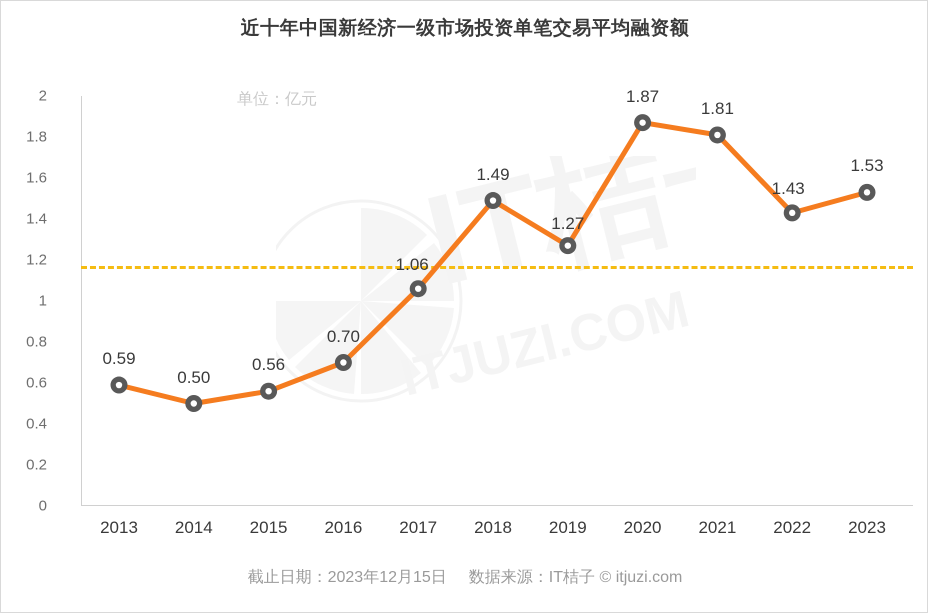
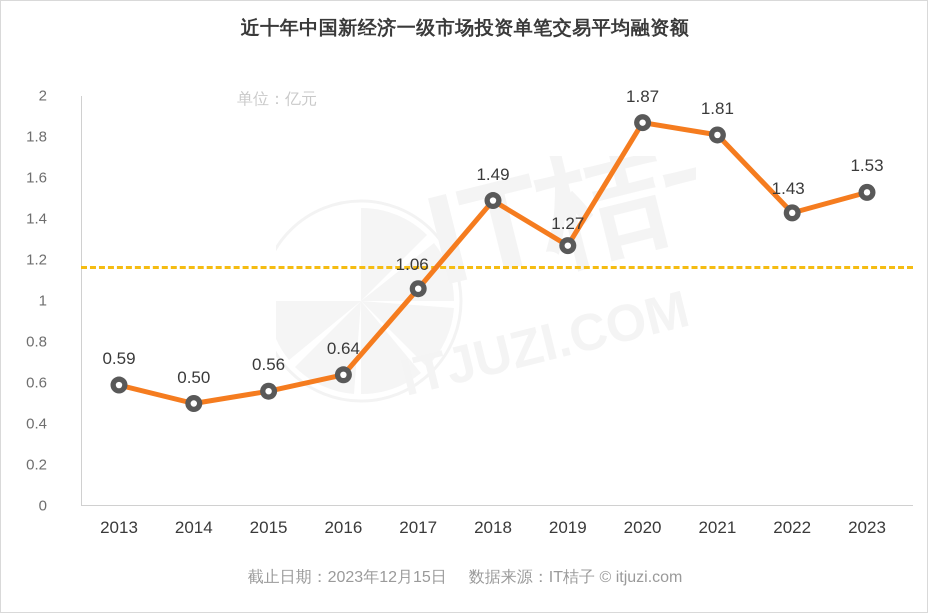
2016: 0.70 -> 0.64
